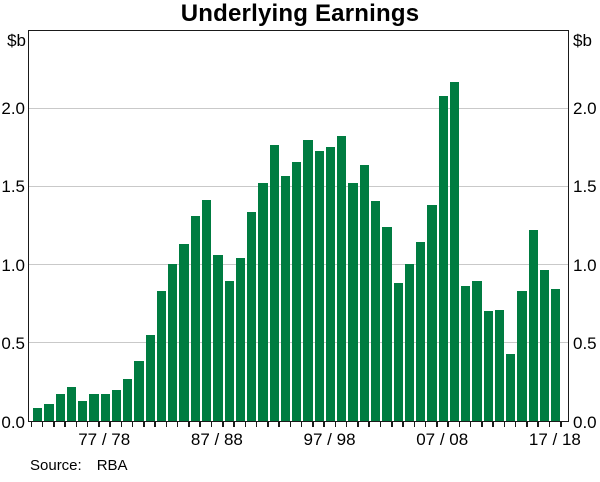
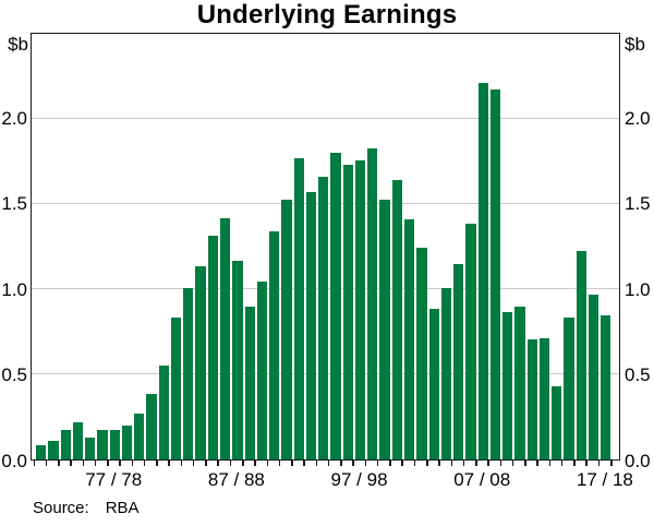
87/88: 1.06 -> 1.16
07/08: 2.07 -> 2.20
